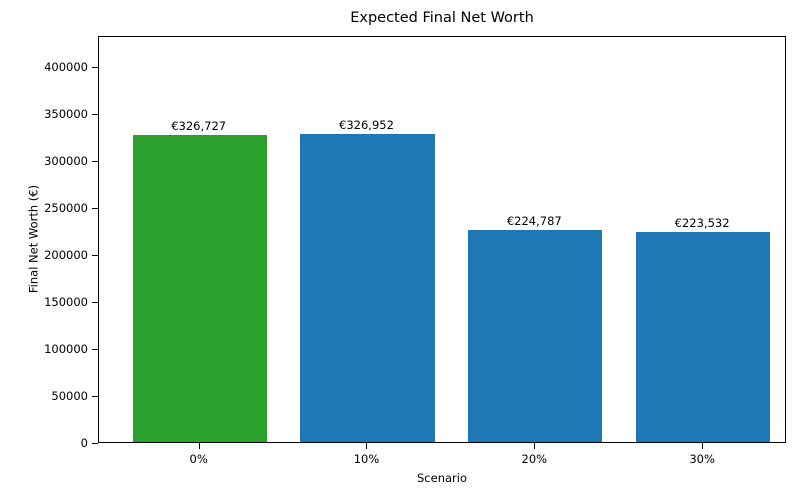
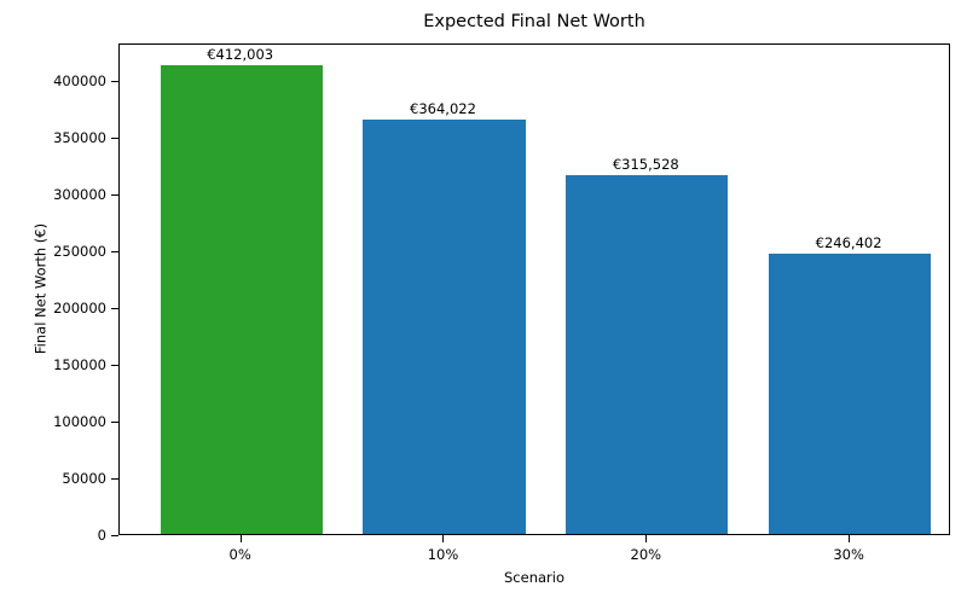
0%: €326,727 -> €412,003
10%: €326,952 -> €364,022
20%: €224,787 -> €315,528
30%: €223,532 -> €246,402
